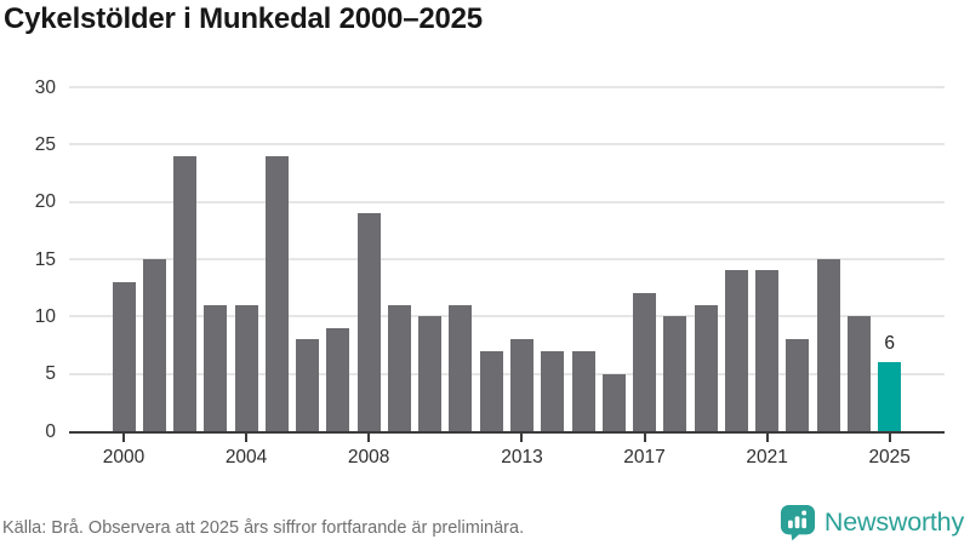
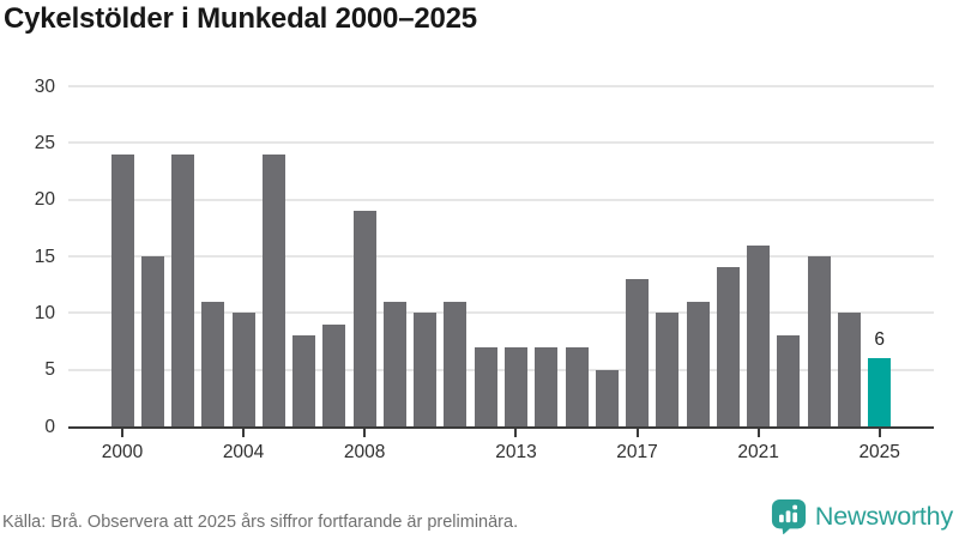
2000: 13 -> 24
2004: 11 -> 10
2013: 8 -> 7
2017: 12 -> 13
2021: 14 -> 16
